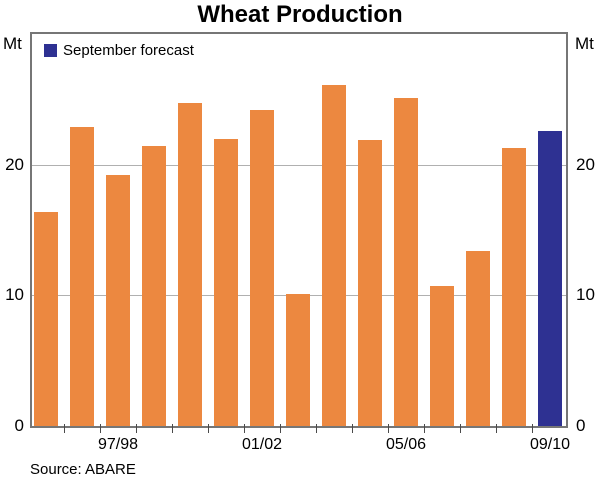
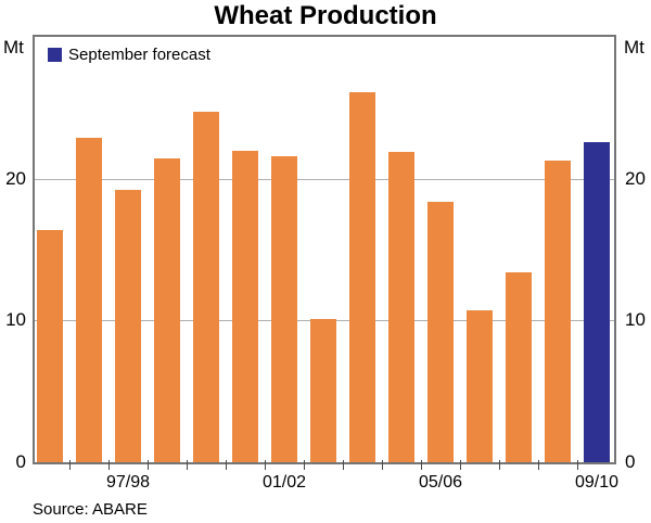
01/02: 24.2 -> 21.6
05/06: 25.1 -> 18.4
